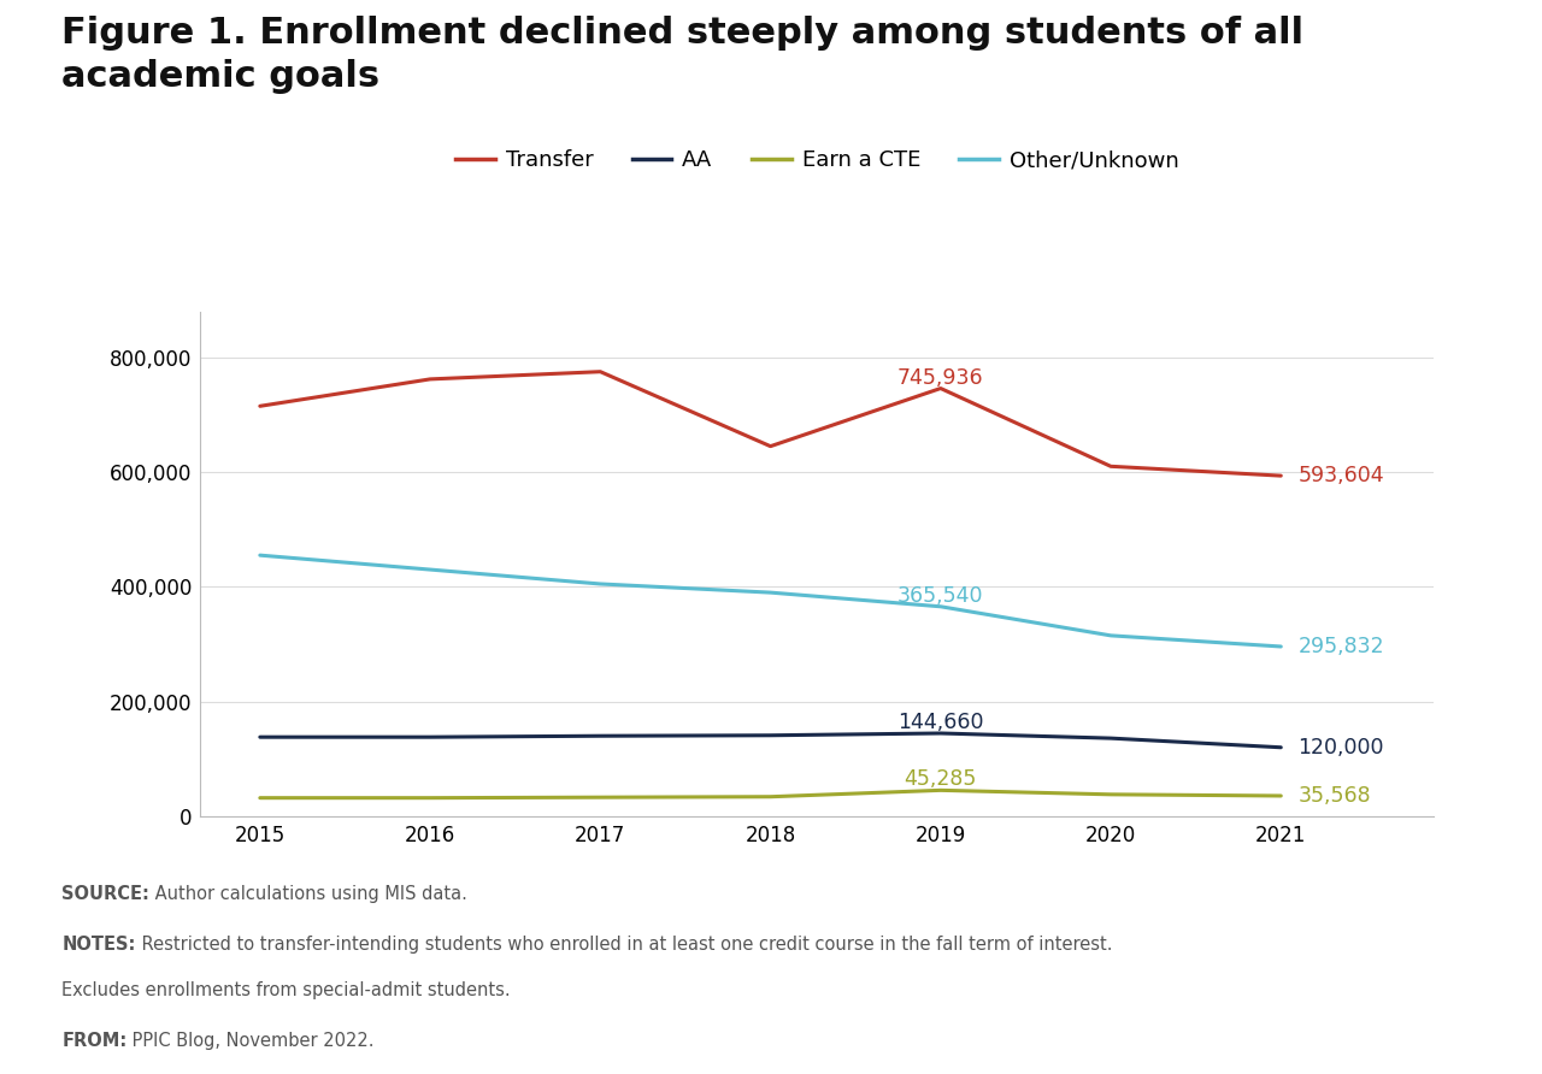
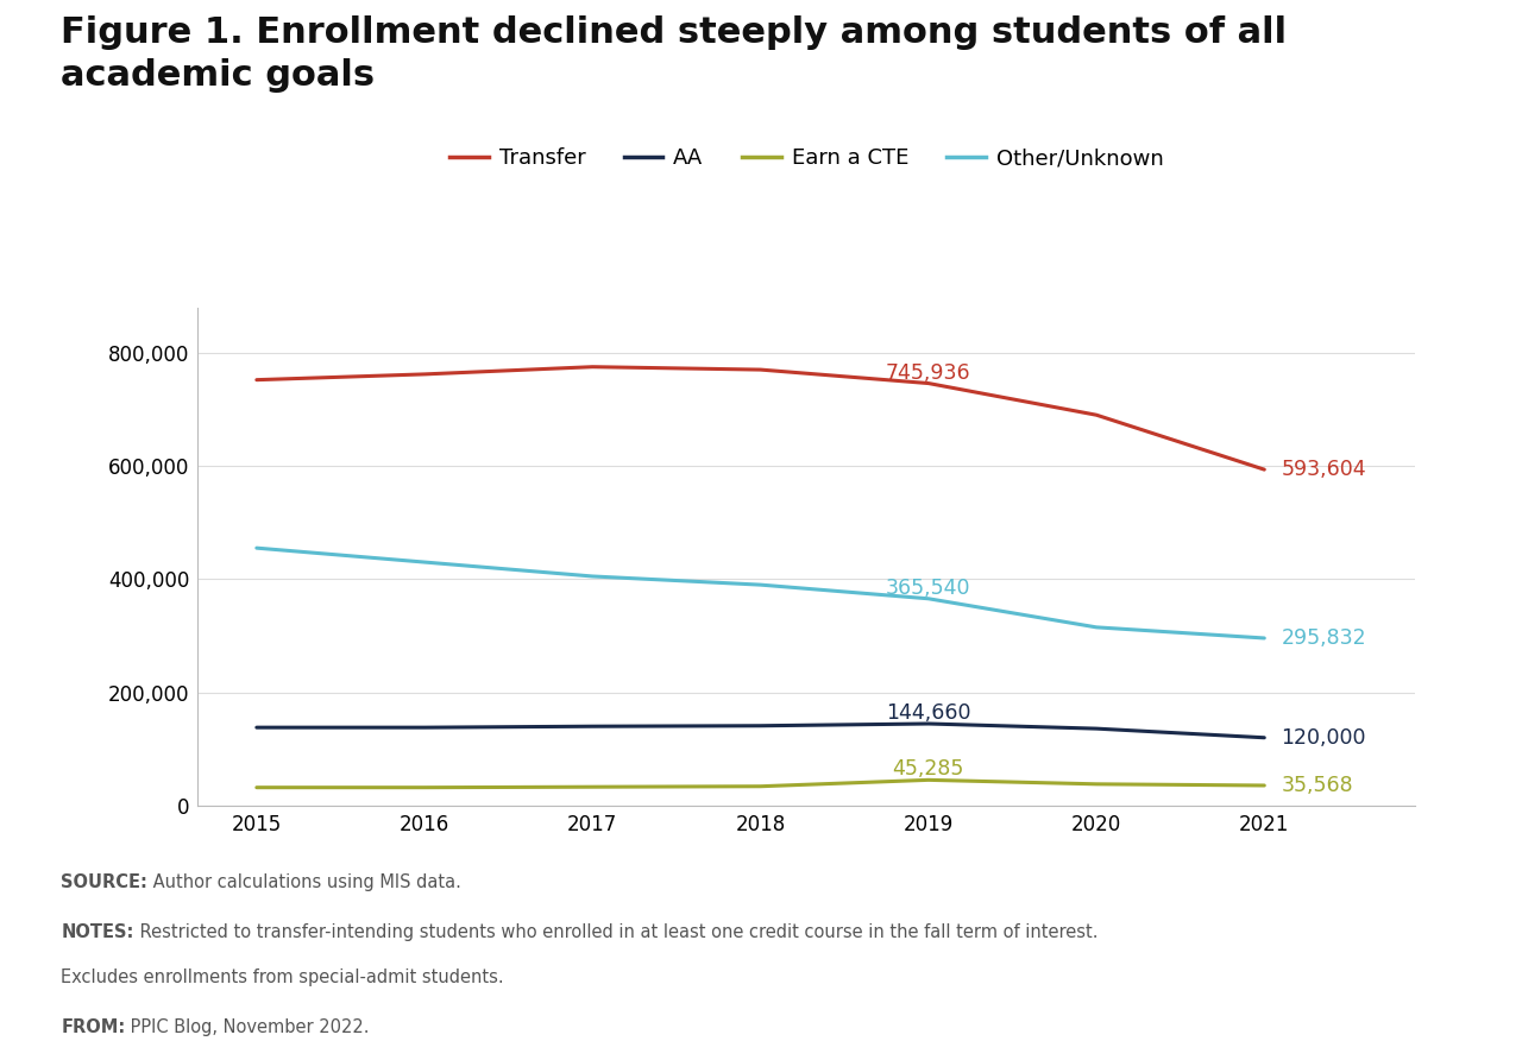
Transfer/2015: 715,000 -> 752,000
Transfer/2018: 645,000 -> 770,000
Transfer/2020: 610,000 -> 690,000
